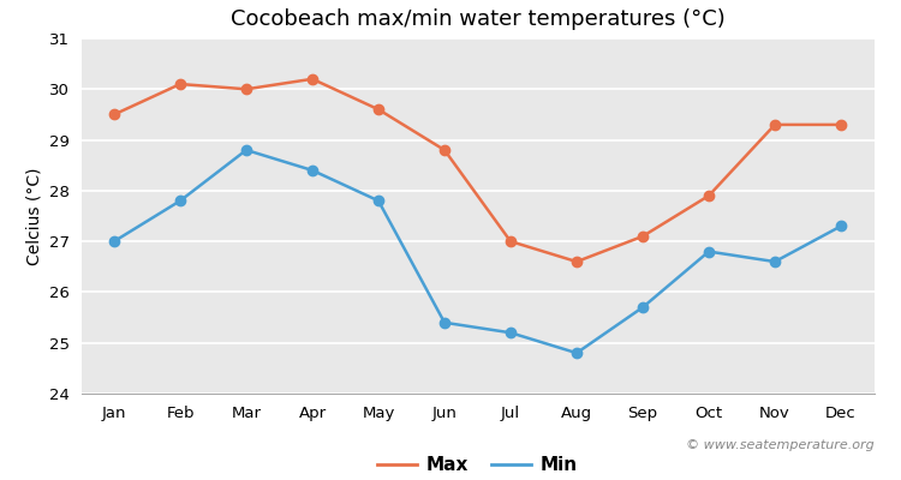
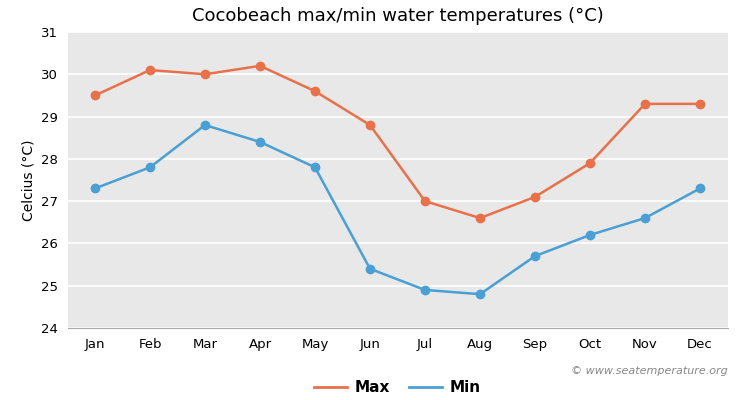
Min/Jan: 27.0 -> 27.3
Min/Jul: 25.2 -> 24.9
Min/Oct: 26.8 -> 26.2
